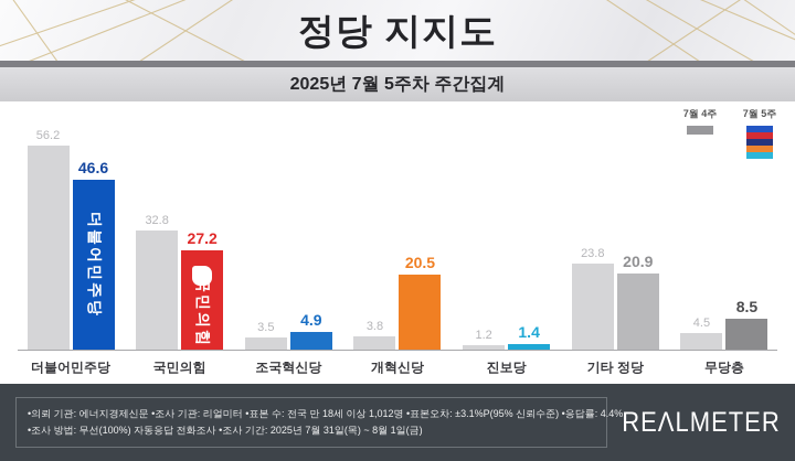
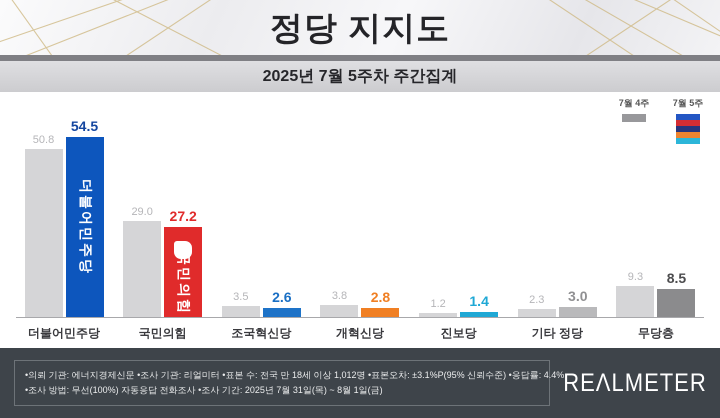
7월 4주/더불어민주당: 56.2 -> 50.8
7월 5주/더불어민주당: 46.6 -> 54.5
7월 4주/국민의힘: 32.8 -> 29.0
7월 5주/조국혁신당: 4.9 -> 2.6
7월 5주/개혁신당: 20.5 -> 2.8
7월 4주/기타 정당: 23.8 -> 2.3
7월 5주/기타 정당: 20.9 -> 3.0
7월 4주/무당층: 4.5 -> 9.3
